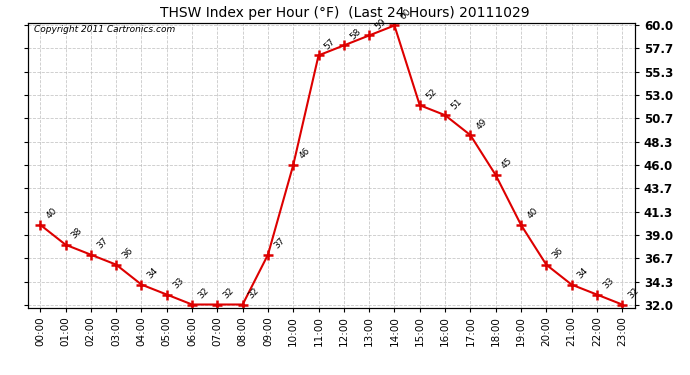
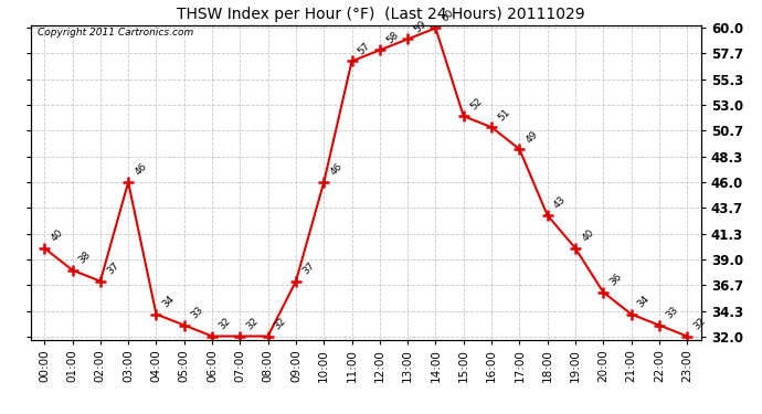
03:00: 36 -> 46
18:00: 45 -> 43
